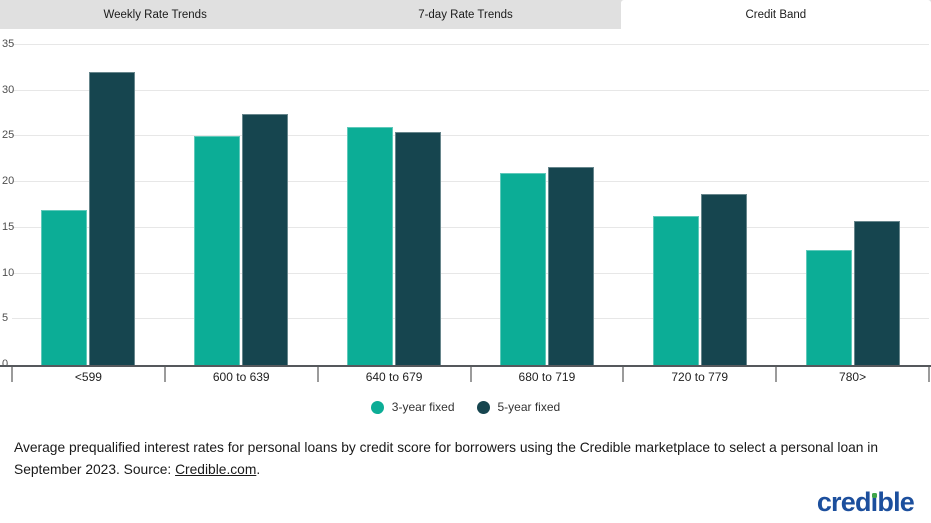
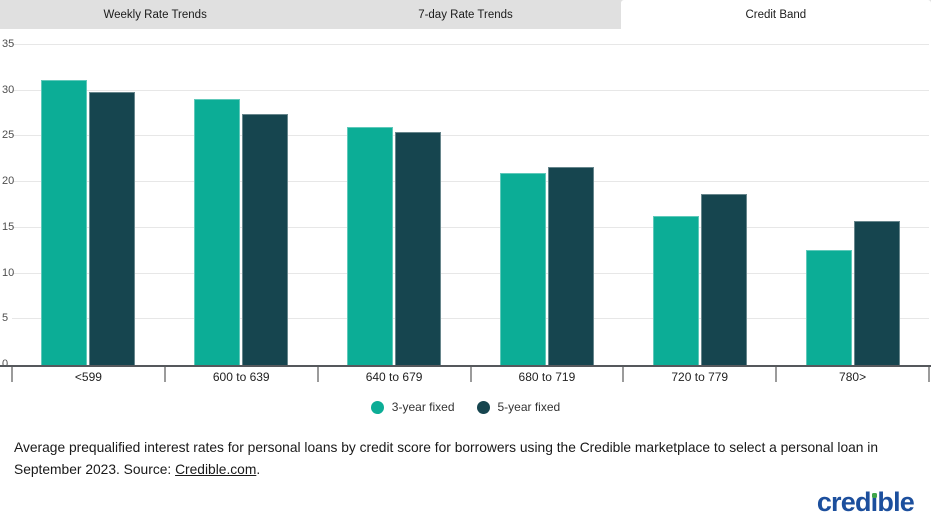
3-year fixed/<599: 17 -> 31
5-year fixed/<599: 32 -> 30
3-year fixed/600 to 639: 25 -> 29
